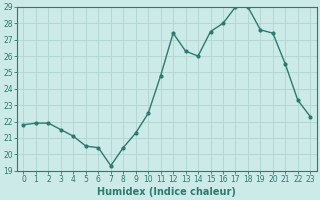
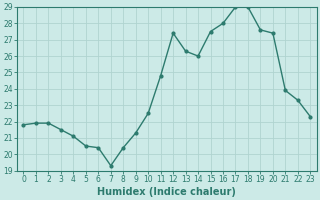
21: 25.5 -> 23.9
